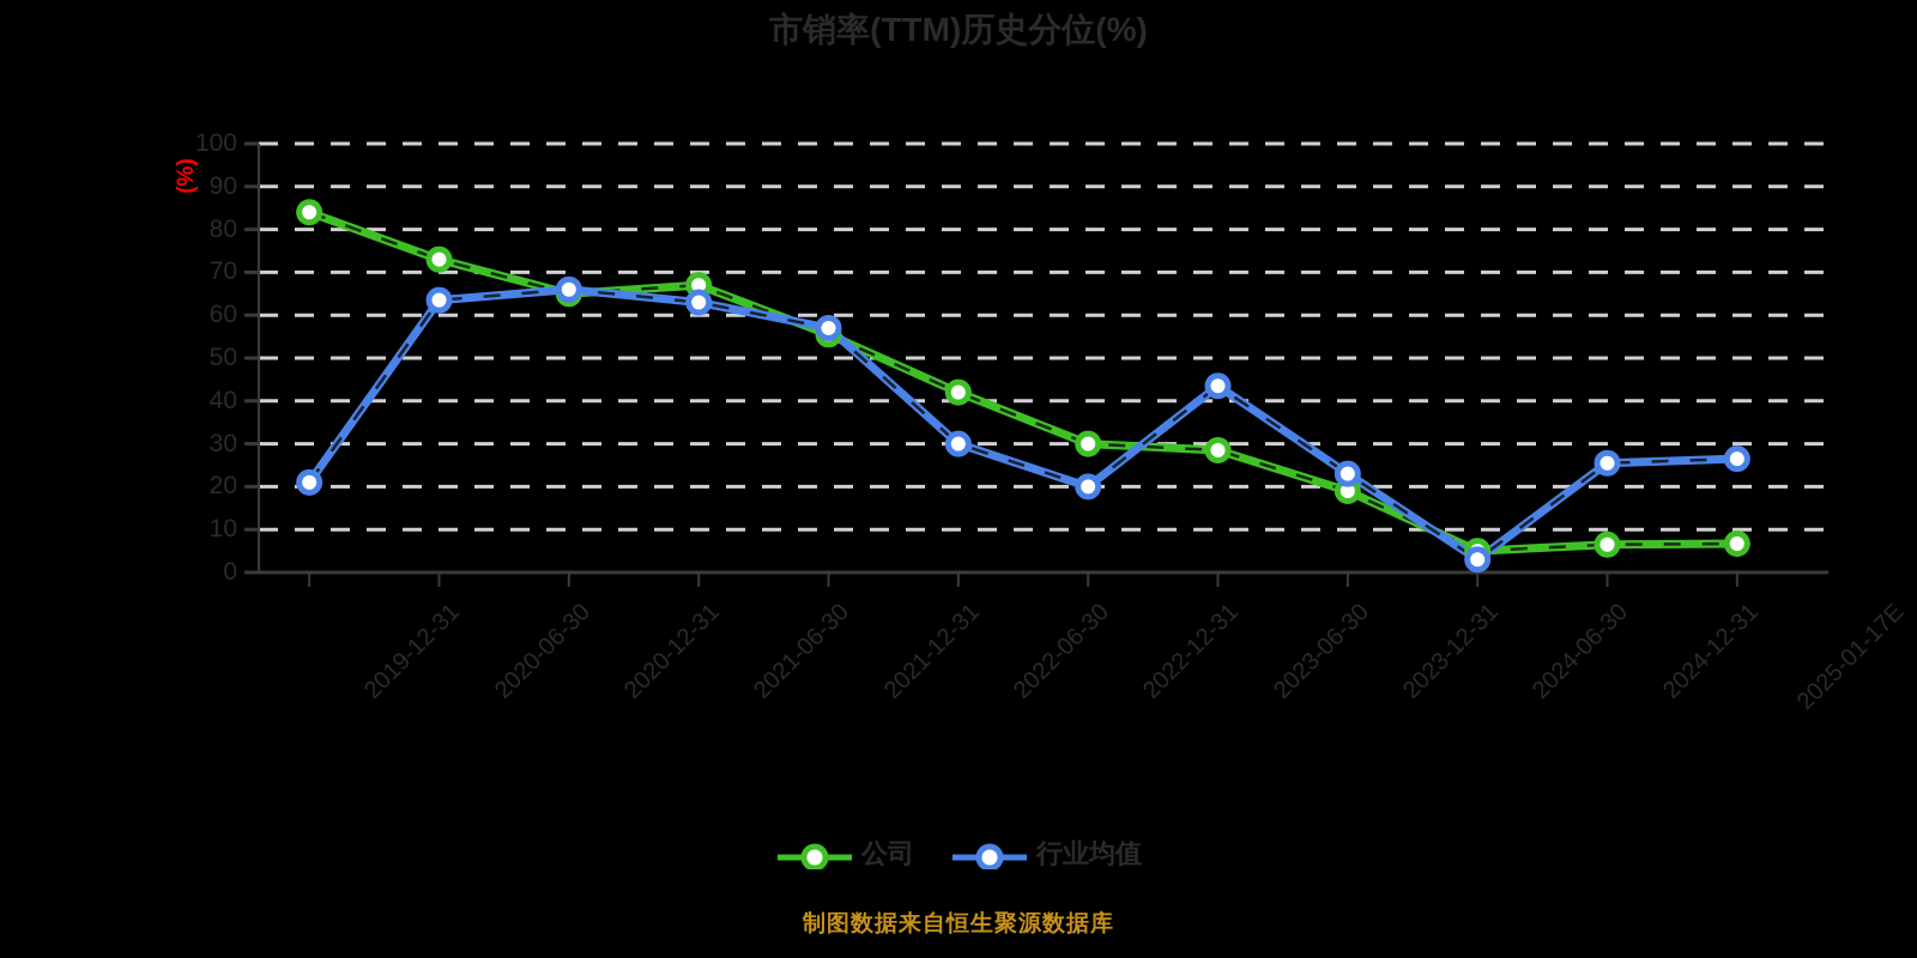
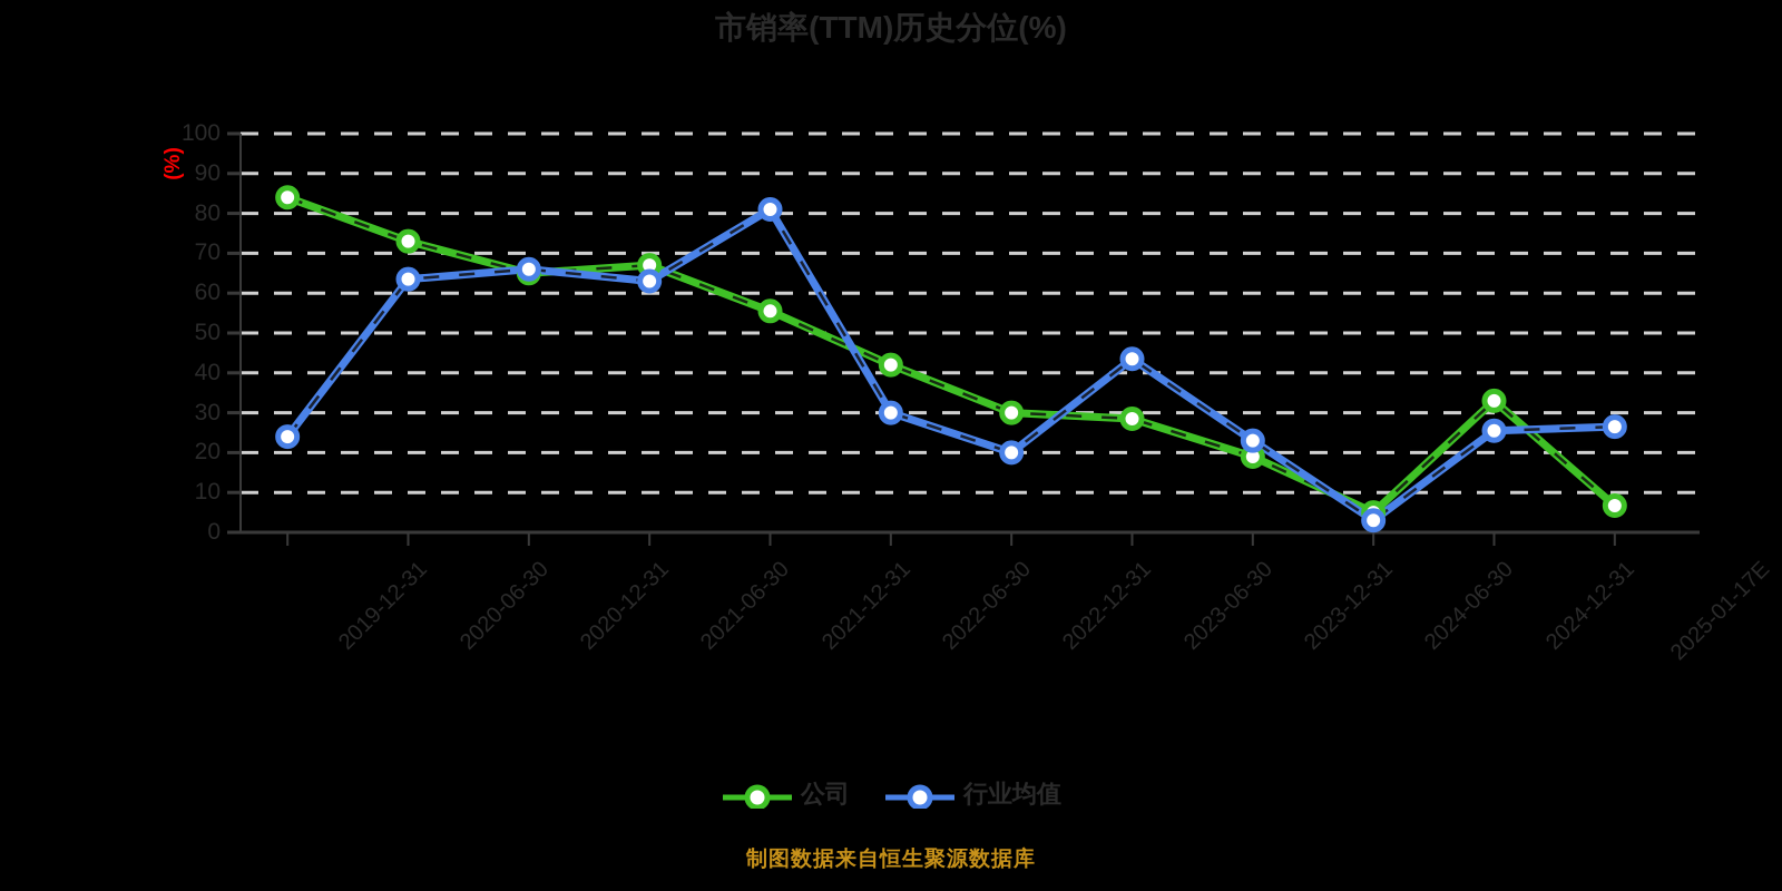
行业均值/2019-12-31: 21 -> 24
行业均值/2021-12-31: 57 -> 81
公司/2024-12-31: 6 -> 33
